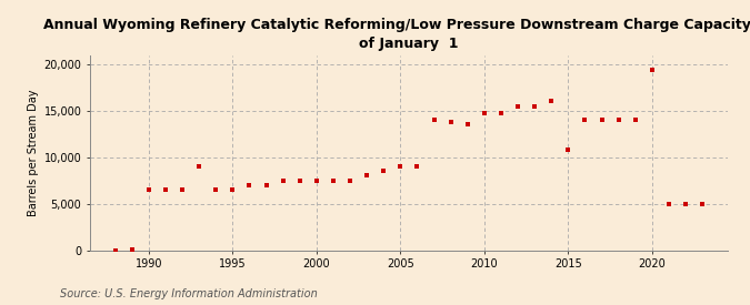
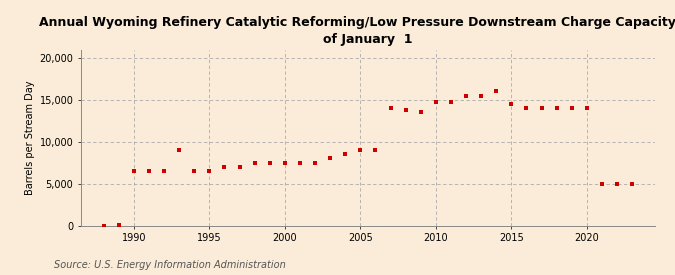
2015: 10,800 -> 14,500
2020: 19,400 -> 14,000
